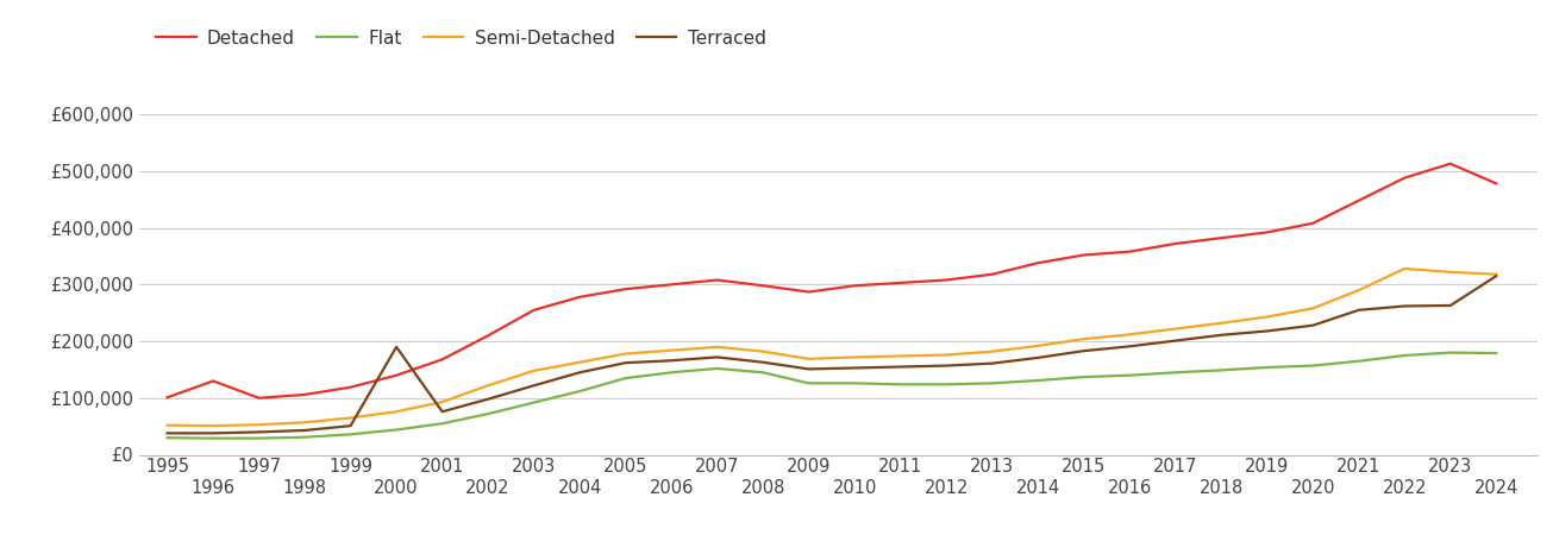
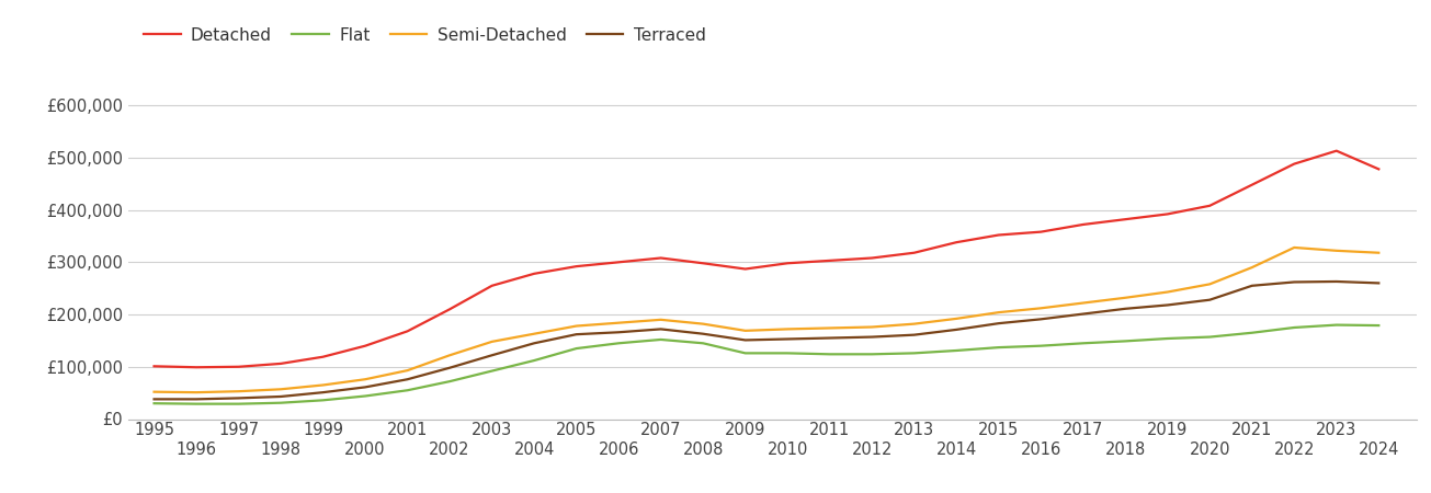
Detached/1996: £130,000 -> £99,000
Terraced/2000: £190,000 -> £61,000
Terraced/2024: £315,000 -> £260,000
